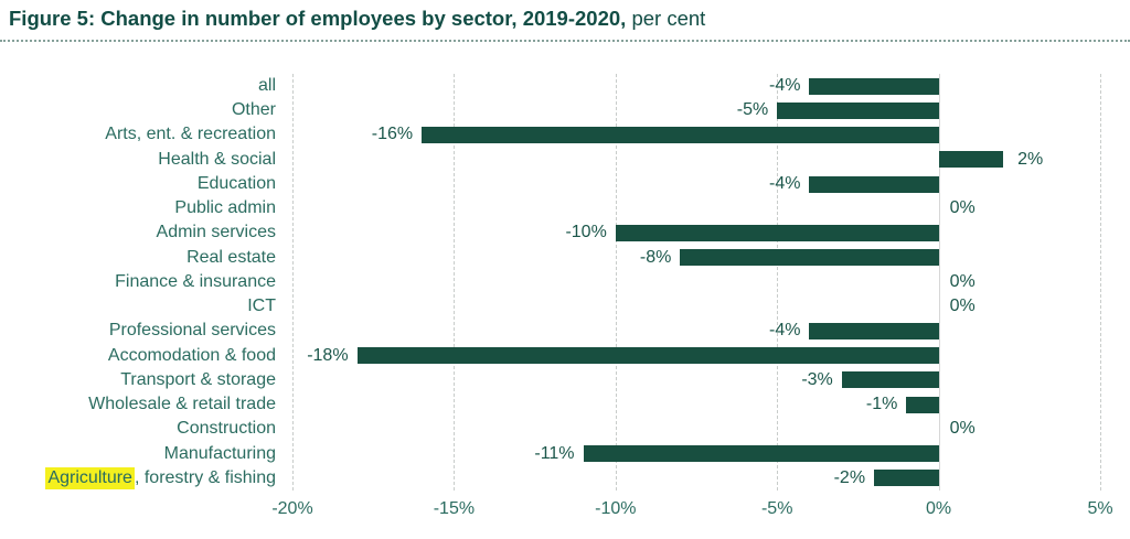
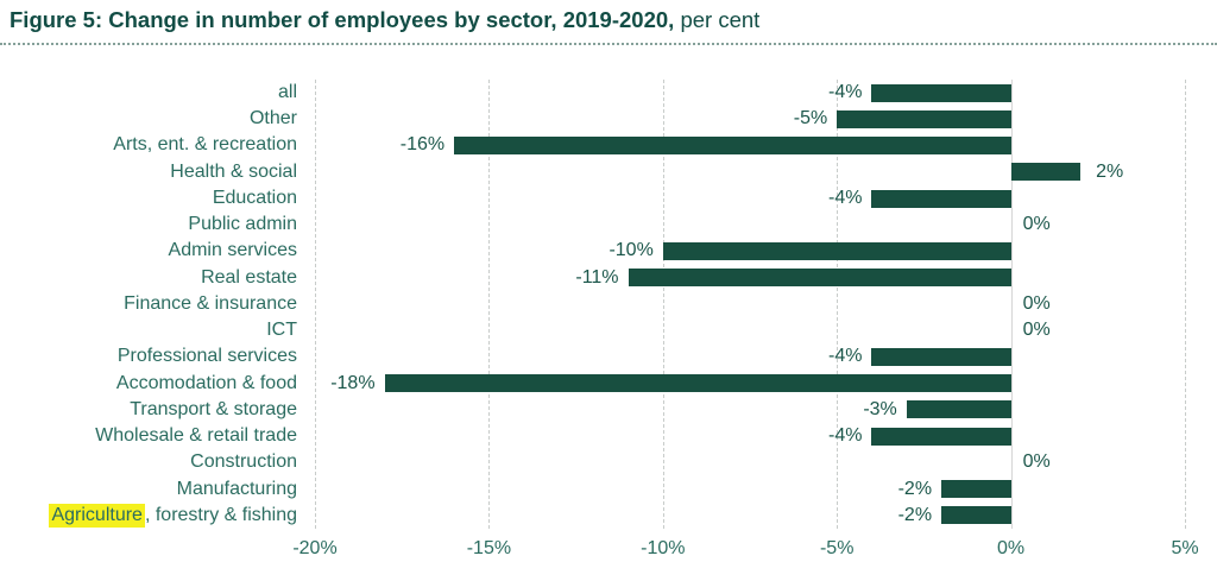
Real estate: -8% -> -11%
Wholesale & retail trade: -1% -> -4%
Manufacturing: -11% -> -2%
